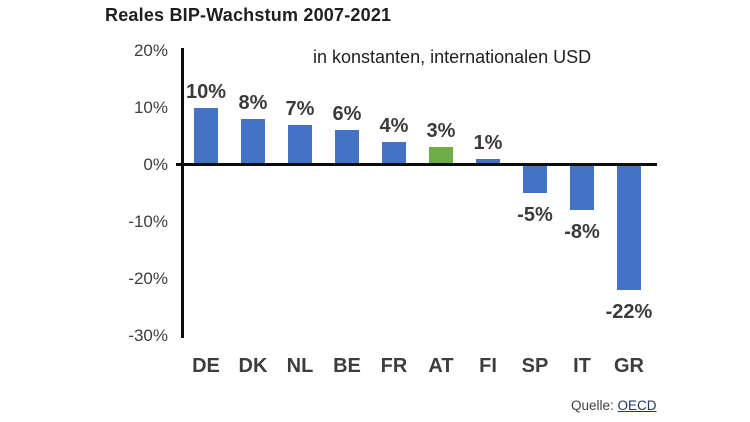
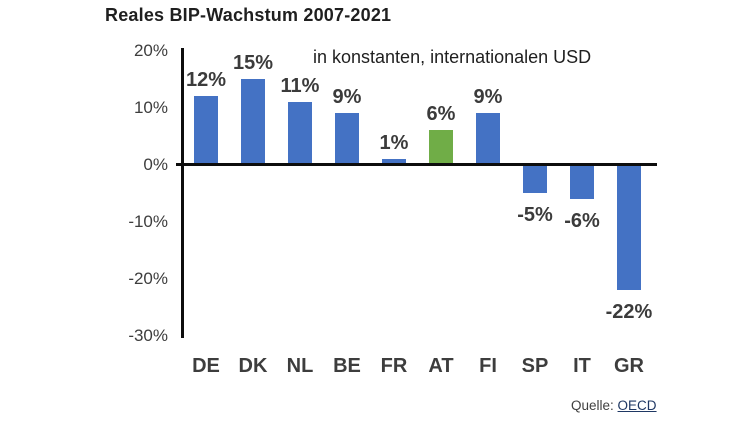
DE: 10% -> 12%
DK: 8% -> 15%
NL: 7% -> 11%
BE: 6% -> 9%
FR: 4% -> 1%
AT: 3% -> 6%
FI: 1% -> 9%
IT: -8% -> -6%
